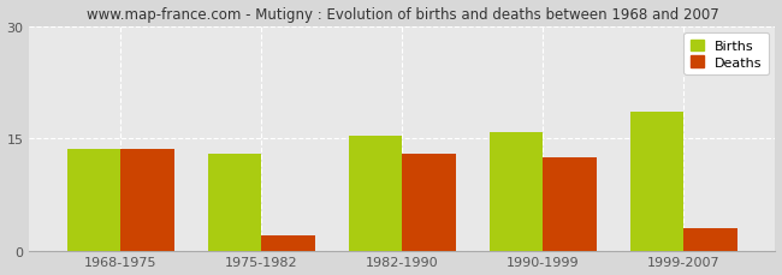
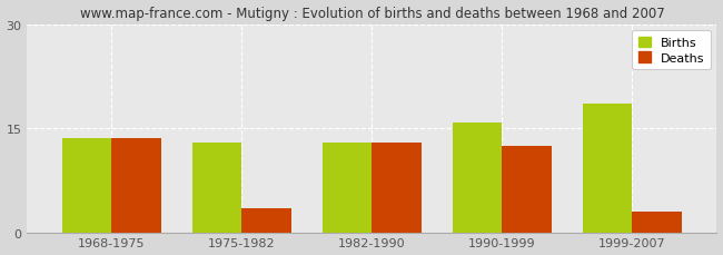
Deaths/1975-1982: 2.0 -> 3.4
Births/1982-1990: 15.4 -> 13.0
